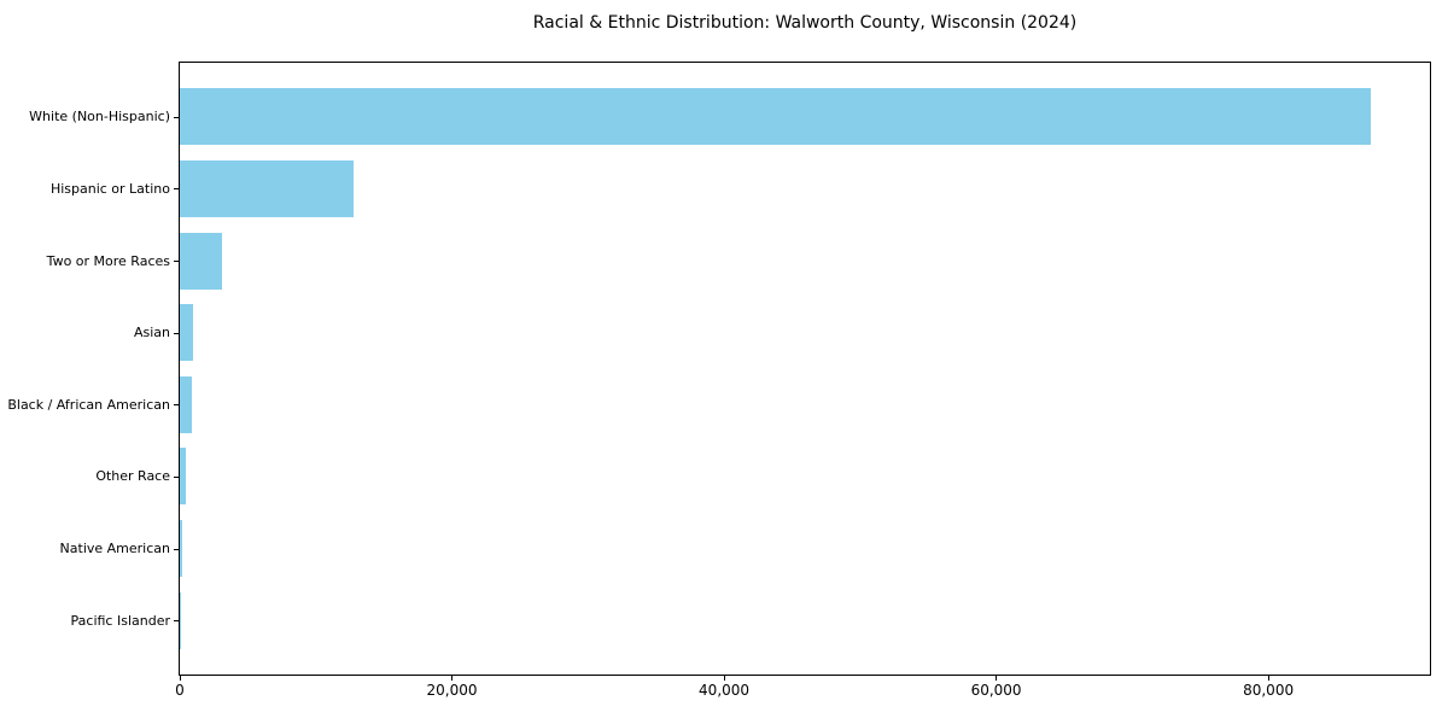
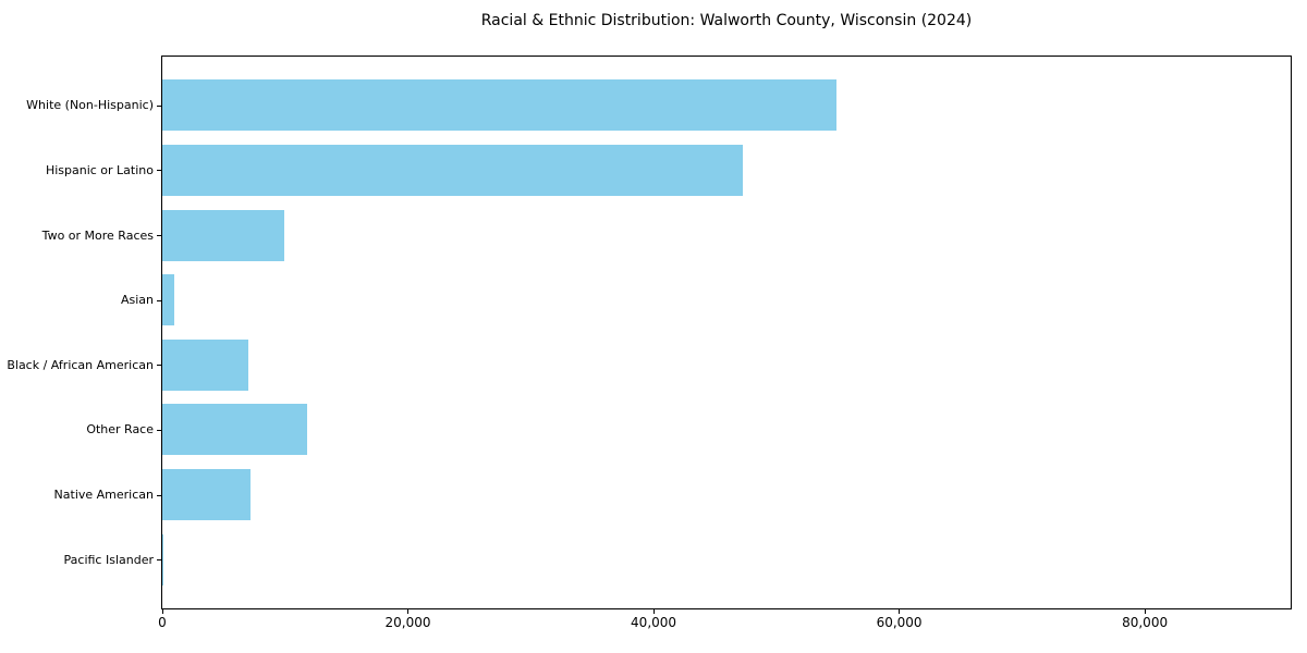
White (Non-Hispanic): 87500 -> 54900
Hispanic or Latino: 12800 -> 47300
Two or More Races: 3100 -> 9900
Black / African American: 900 -> 7000
Other Race: 400 -> 11800
Native American: 200 -> 7200
